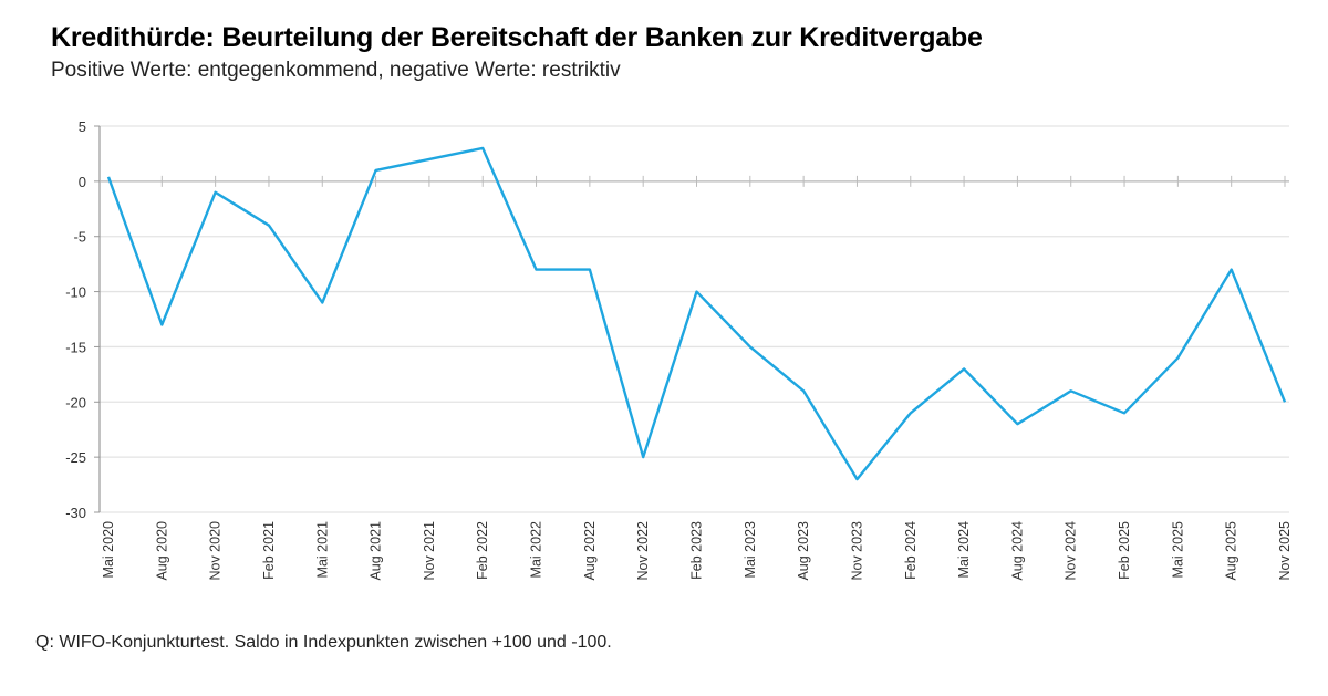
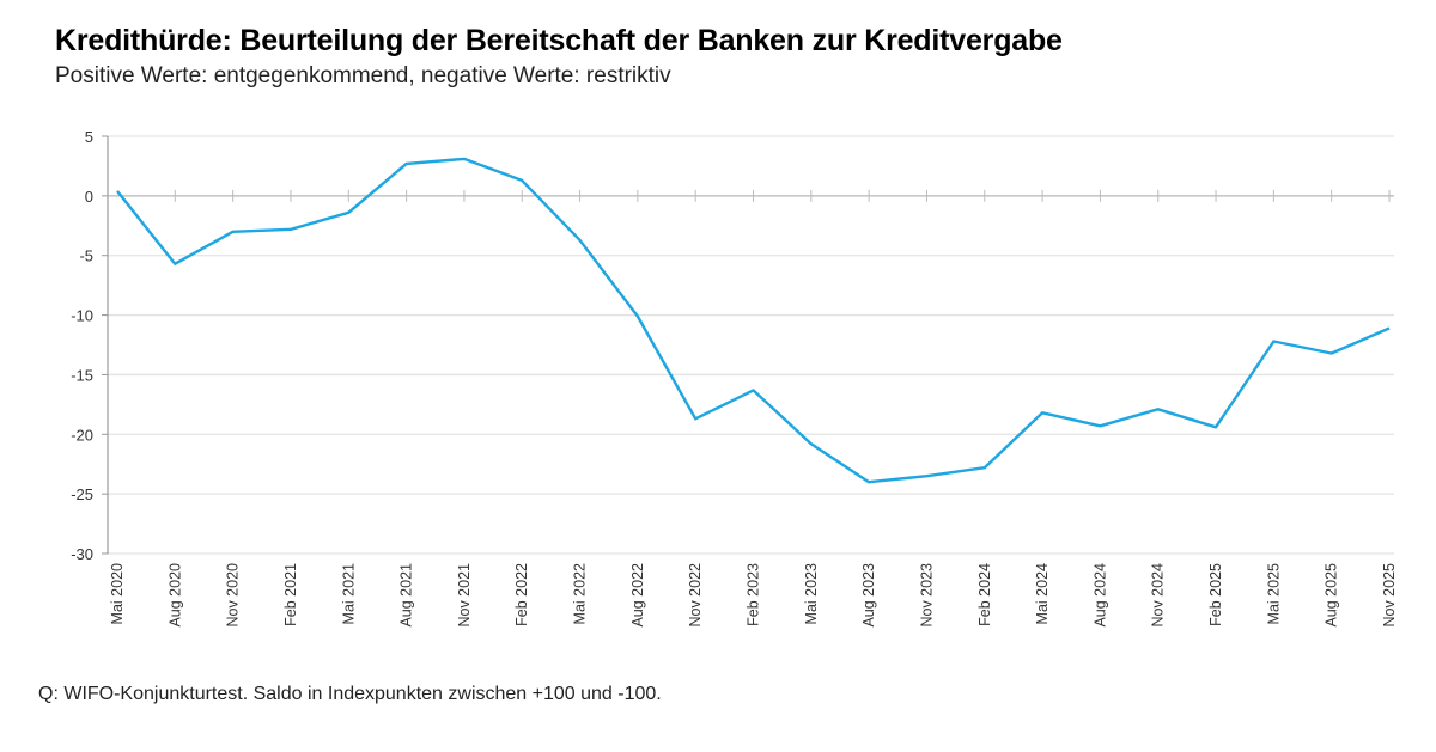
Aug 2020: -13 -> -6
Nov 2020: -1 -> -3
Feb 2021: -4 -> -3
Mai 2021: -11 -> -1
Aug 2021: 1 -> 3
Nov 2021: 2 -> 3
Feb 2022: 3 -> 1
Mai 2022: -8 -> -4
Aug 2022: -8 -> -10
Nov 2022: -25 -> -19
Feb 2023: -10 -> -16
Mai 2023: -15 -> -21
Aug 2023: -19 -> -24
Nov 2023: -27 -> -24
Feb 2024: -21 -> -23
Mai 2024: -17 -> -18
Aug 2024: -22 -> -19
Nov 2024: -19 -> -18
Feb 2025: -21 -> -19
Mai 2025: -16 -> -12
Aug 2025: -8 -> -13
Nov 2025: -20 -> -11
